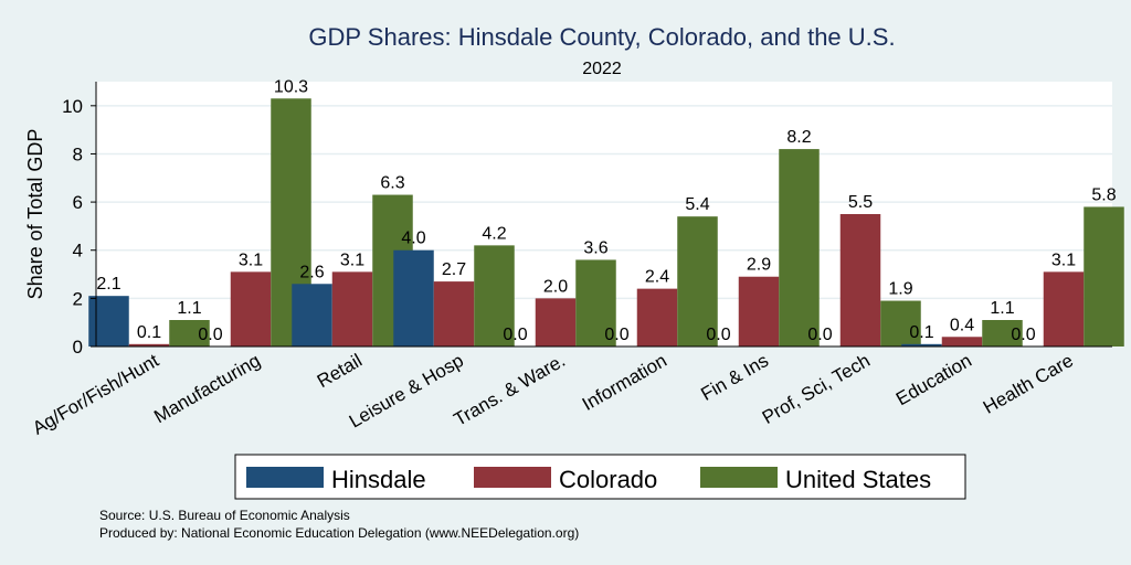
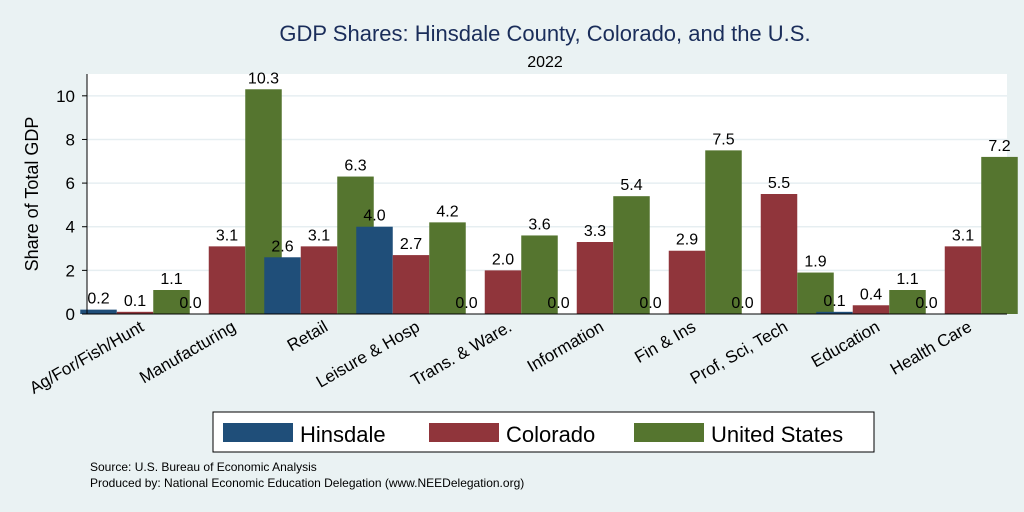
Hinsdale/Ag/For/Fish/Hunt: 2.1 -> 0.2
Colorado/Information: 2.4 -> 3.3
United States/Fin & Ins: 8.2 -> 7.5
United States/Health Care: 5.8 -> 7.2
